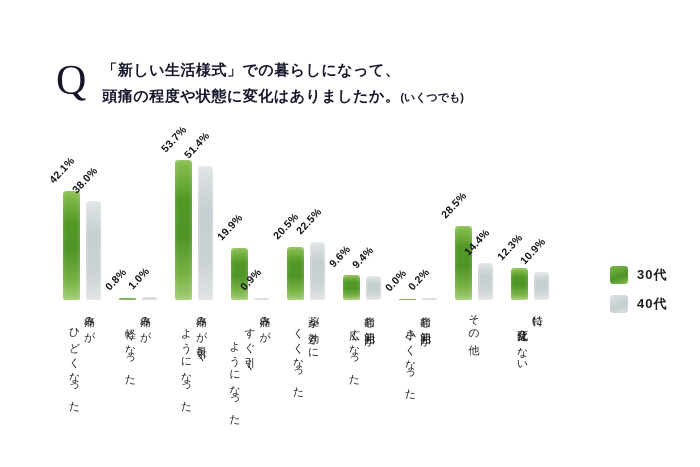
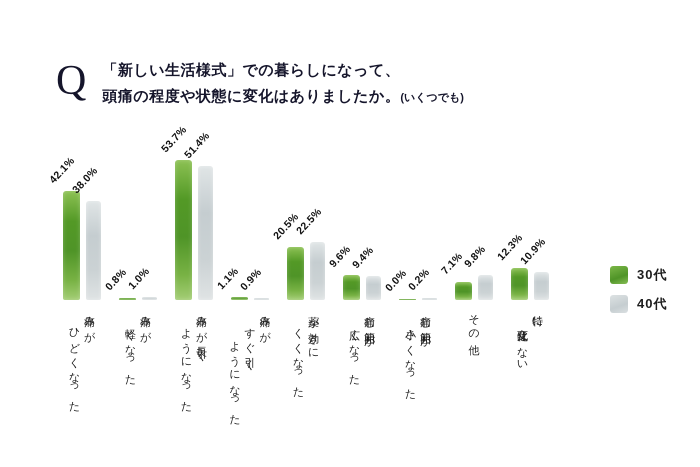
30代/痛みがすぐ引くようになった: 19.9% -> 1.1%
30代/その他: 28.5% -> 7.1%
40代/その他: 14.4% -> 9.8%
